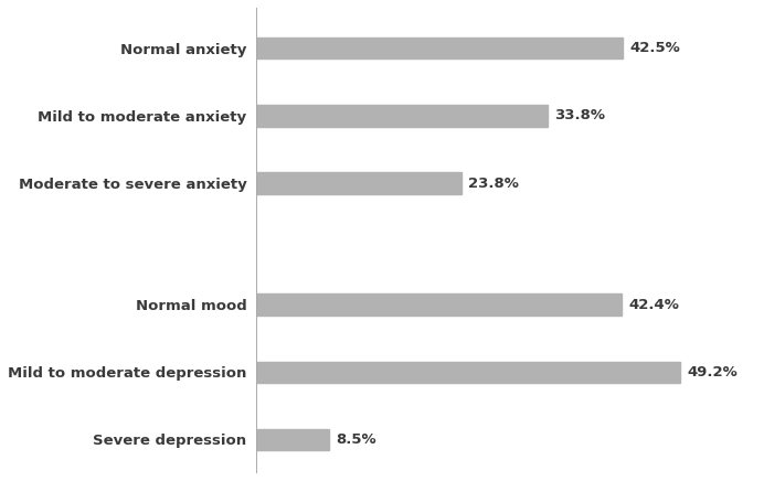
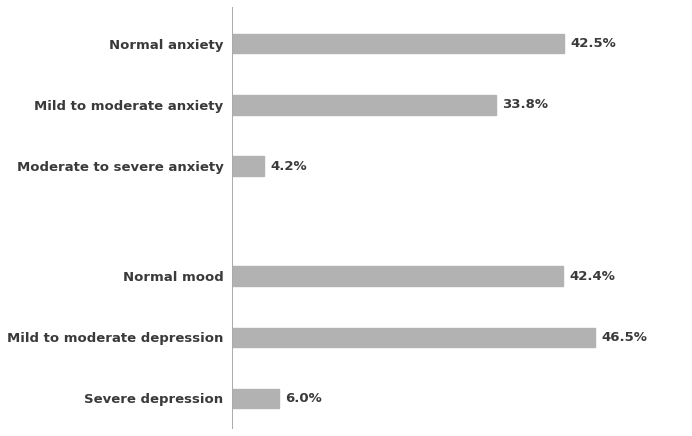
Moderate to severe anxiety: 23.8% -> 4.2%
Mild to moderate depression: 49.2% -> 46.5%
Severe depression: 8.5% -> 6.0%
